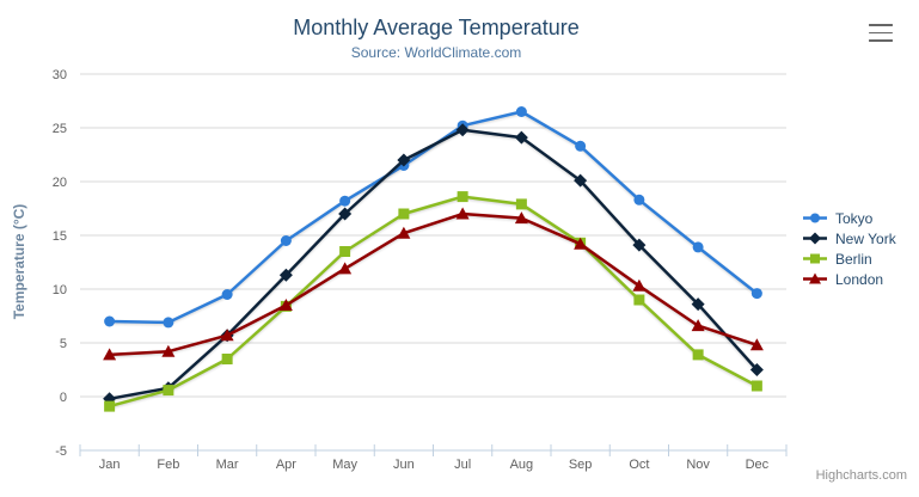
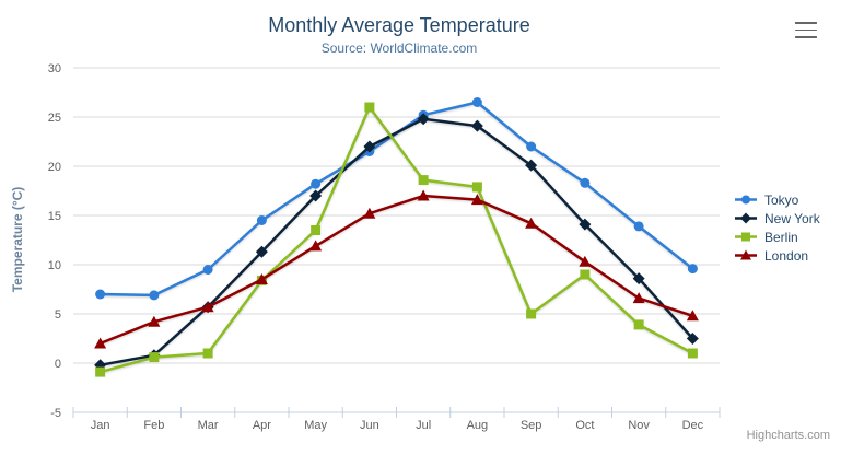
London/Jan: 4 -> 2
Berlin/Mar: 4 -> 1
Berlin/Jun: 17 -> 26
Tokyo/Sep: 23 -> 22
Berlin/Sep: 14 -> 5
